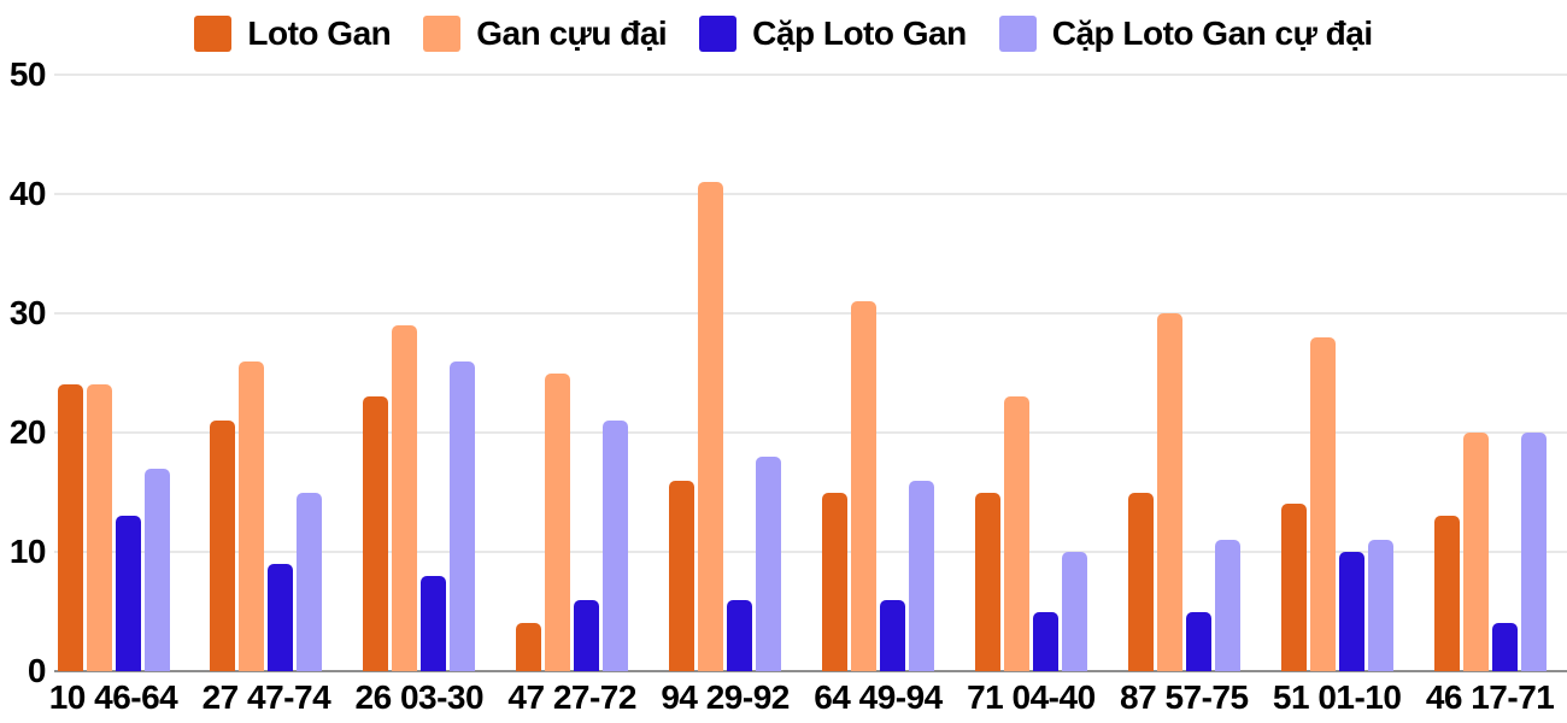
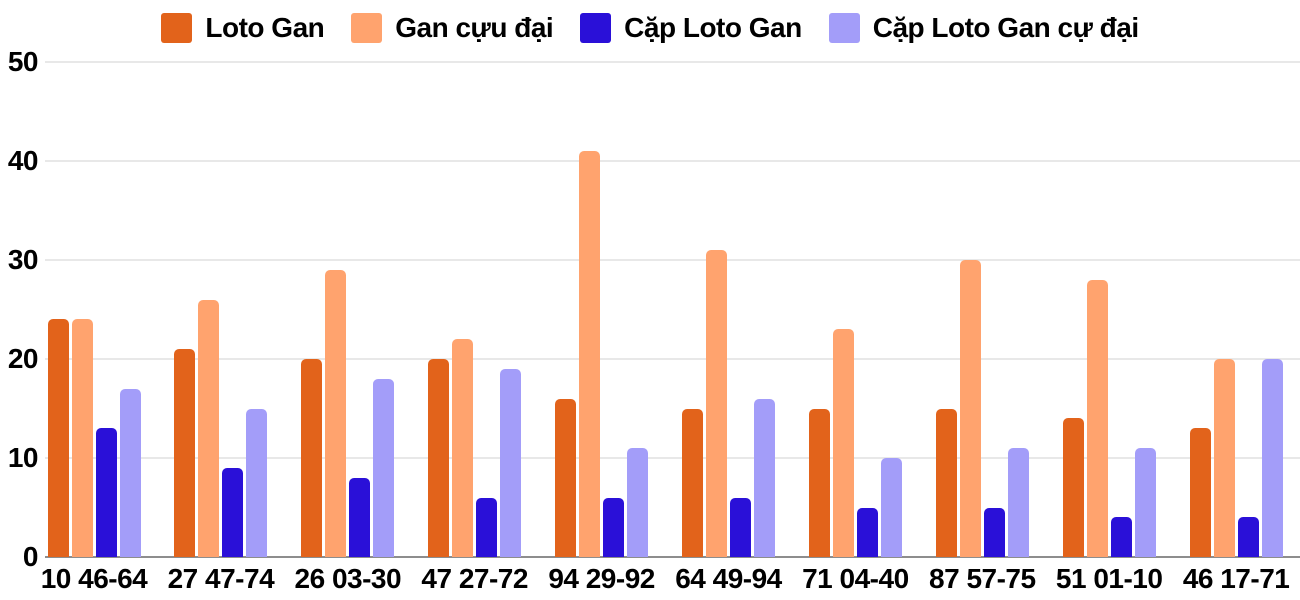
Loto Gan/26 03-30: 23 -> 20
Cặp Loto Gan cự đại/26 03-30: 26 -> 18
Loto Gan/47 27-72: 4 -> 20
Gan cựu đại/47 27-72: 25 -> 22
Cặp Loto Gan cự đại/47 27-72: 21 -> 19
Cặp Loto Gan cự đại/94 29-92: 18 -> 11
Cặp Loto Gan/51 01-10: 10 -> 4
